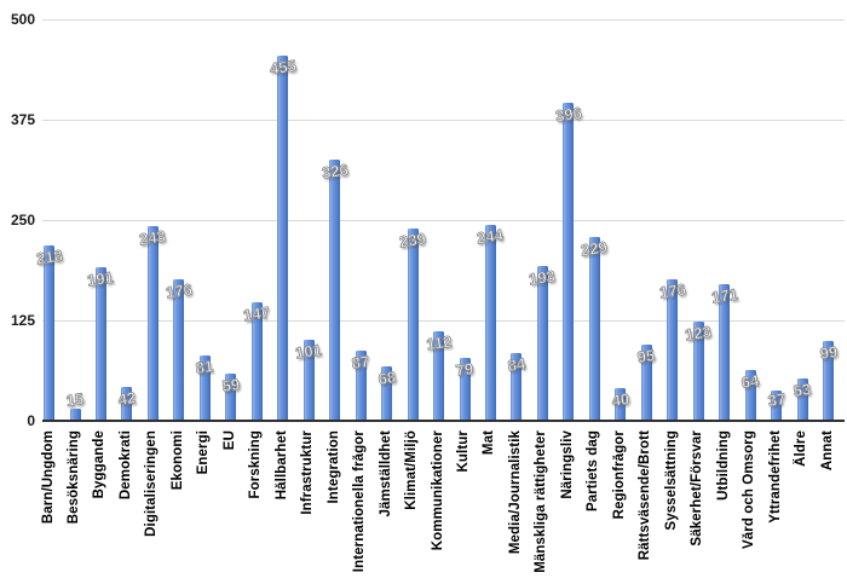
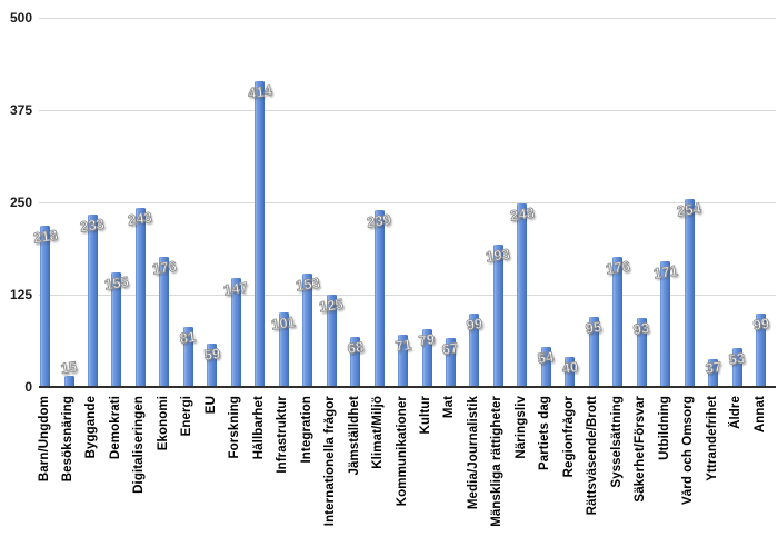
Byggande: 191 -> 233
Demokrati: 42 -> 155
Hållbarhet: 455 -> 414
Integration: 326 -> 153
Internationella frågor: 87 -> 125
Kommunikationer: 112 -> 71
Mat: 244 -> 67
Media/Journalistik: 84 -> 99
Näringsliv: 396 -> 248
Partiets dag: 229 -> 54
Säkerhet/Försvar: 123 -> 93
Vård och Omsorg: 64 -> 254
